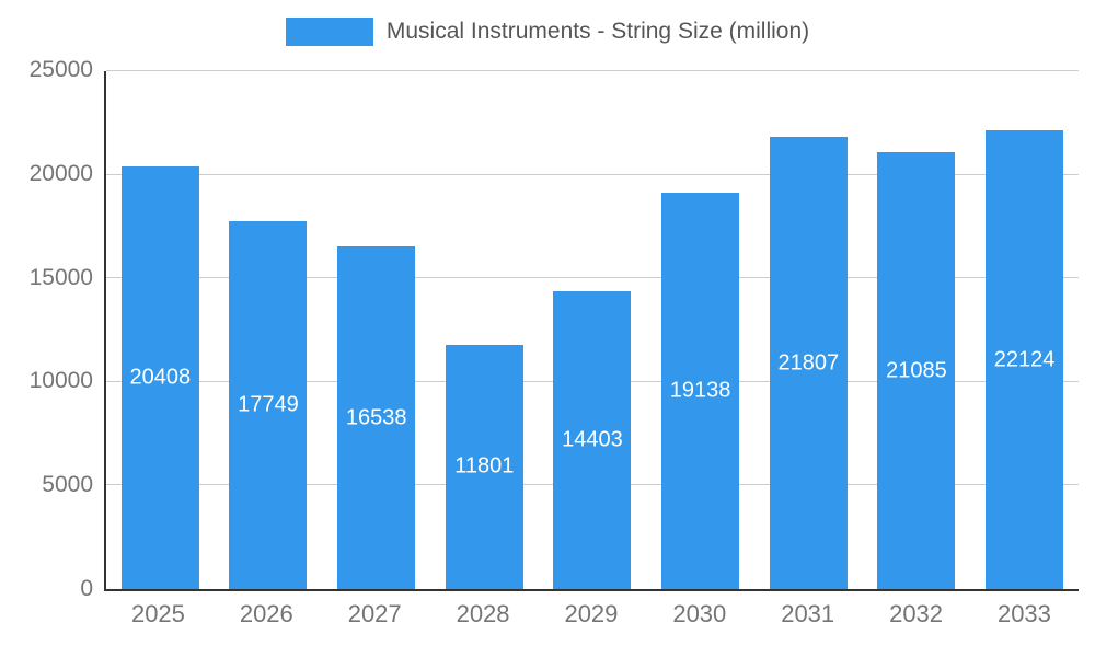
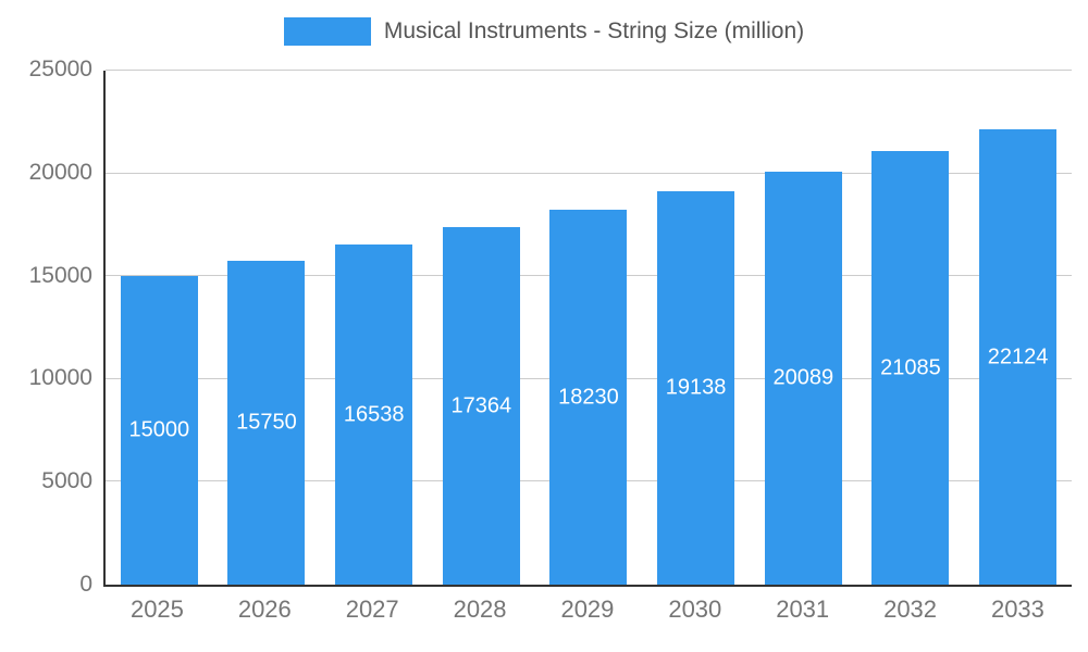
2025: 20408 -> 15000
2026: 17749 -> 15750
2028: 11801 -> 17364
2029: 14403 -> 18230
2031: 21807 -> 20089
